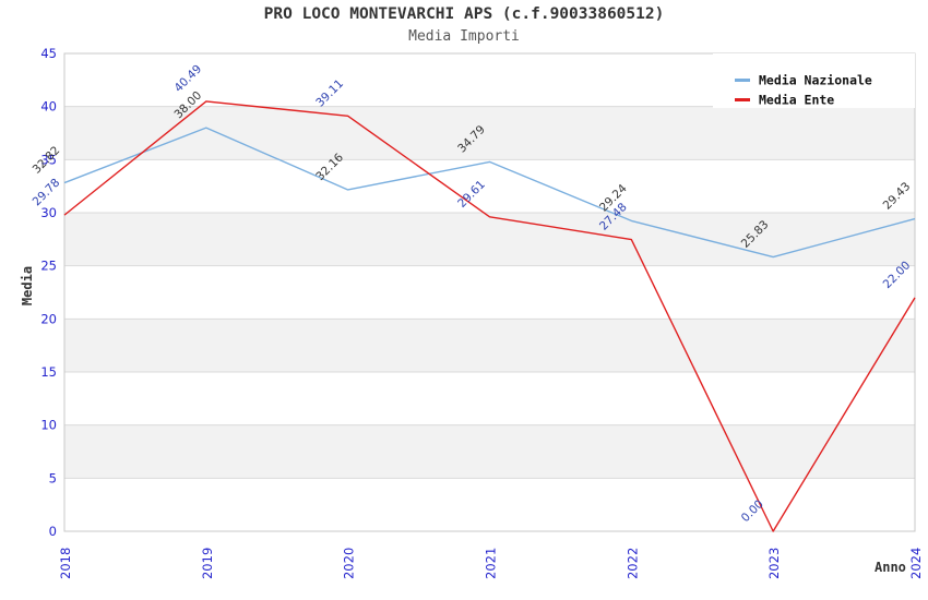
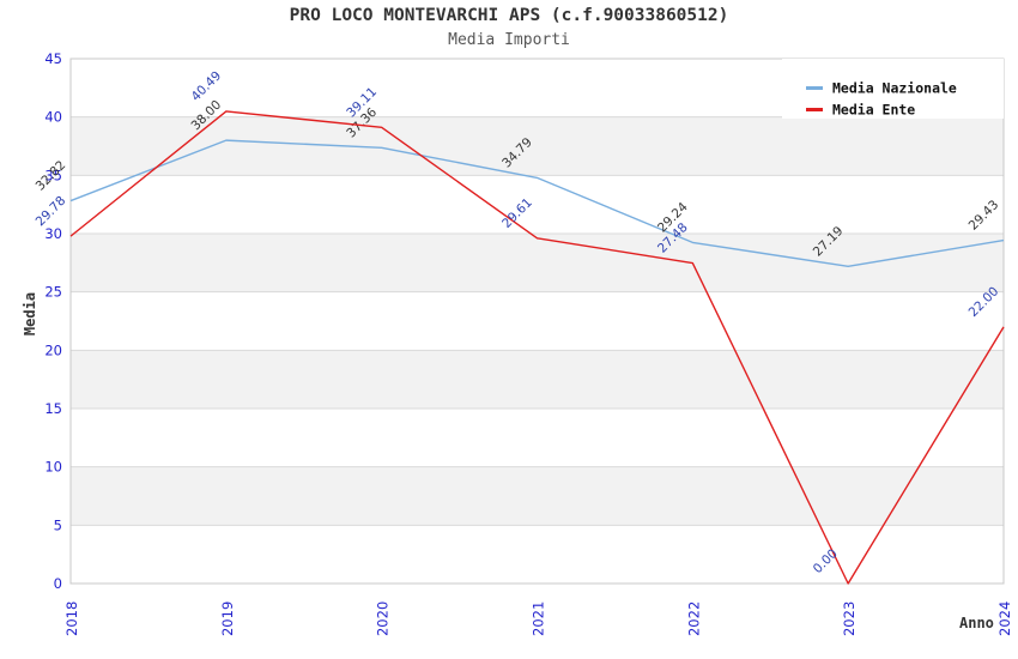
Media Nazionale/2020: 32.16 -> 37.36
Media Nazionale/2023: 25.83 -> 27.19
